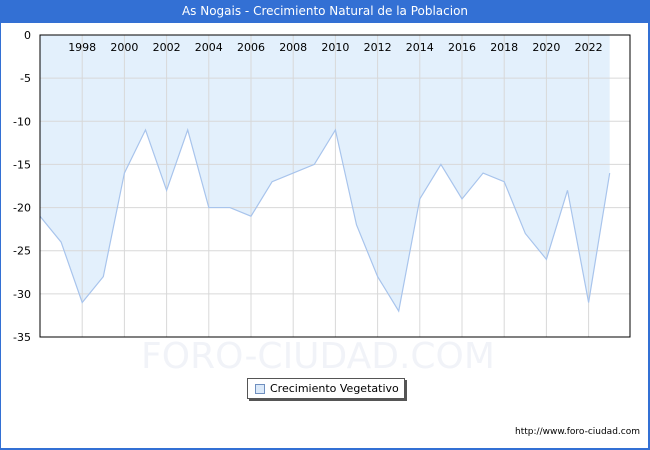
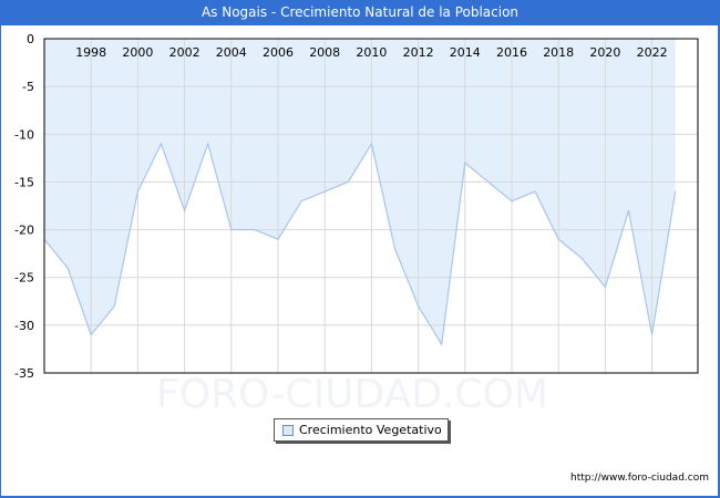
2014: -19 -> -13
2016: -19 -> -17
2018: -17 -> -21
